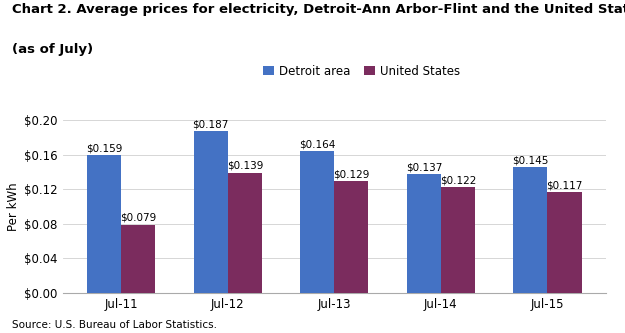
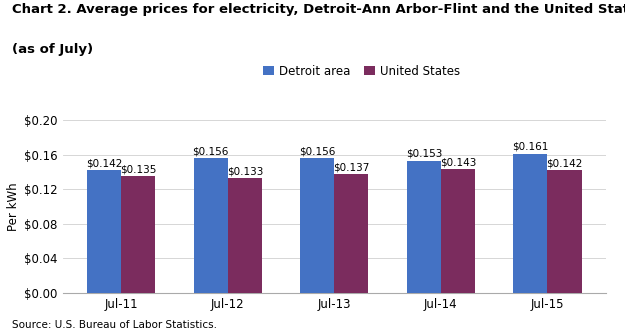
Detroit area/Jul-11: $0.159 -> $0.142
United States/Jul-11: $0.079 -> $0.135
Detroit area/Jul-12: $0.187 -> $0.156
United States/Jul-12: $0.139 -> $0.133
Detroit area/Jul-13: $0.164 -> $0.156
United States/Jul-13: $0.129 -> $0.137
Detroit area/Jul-14: $0.137 -> $0.153
United States/Jul-14: $0.122 -> $0.143
Detroit area/Jul-15: $0.145 -> $0.161
United States/Jul-15: $0.117 -> $0.142
